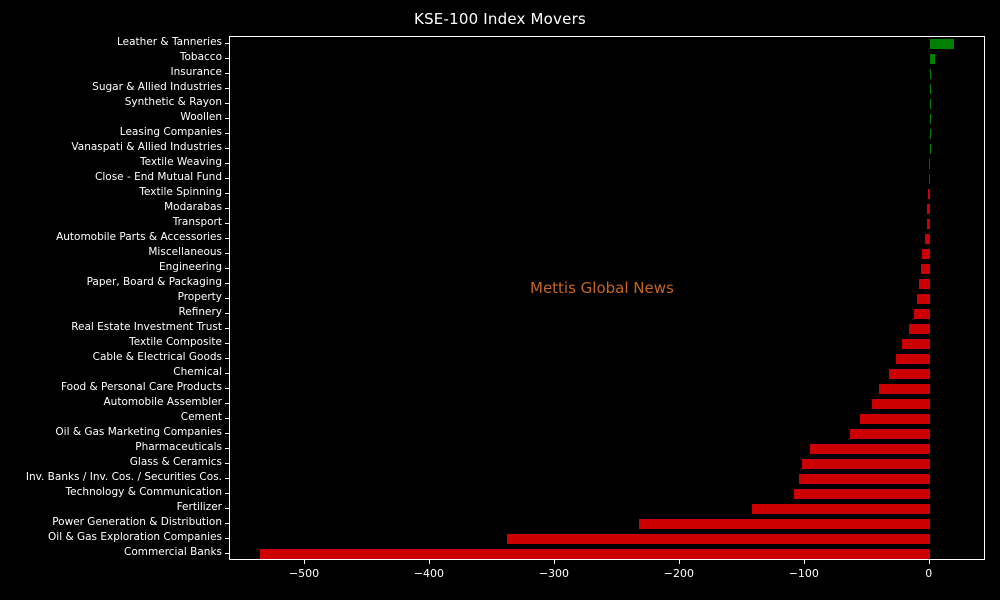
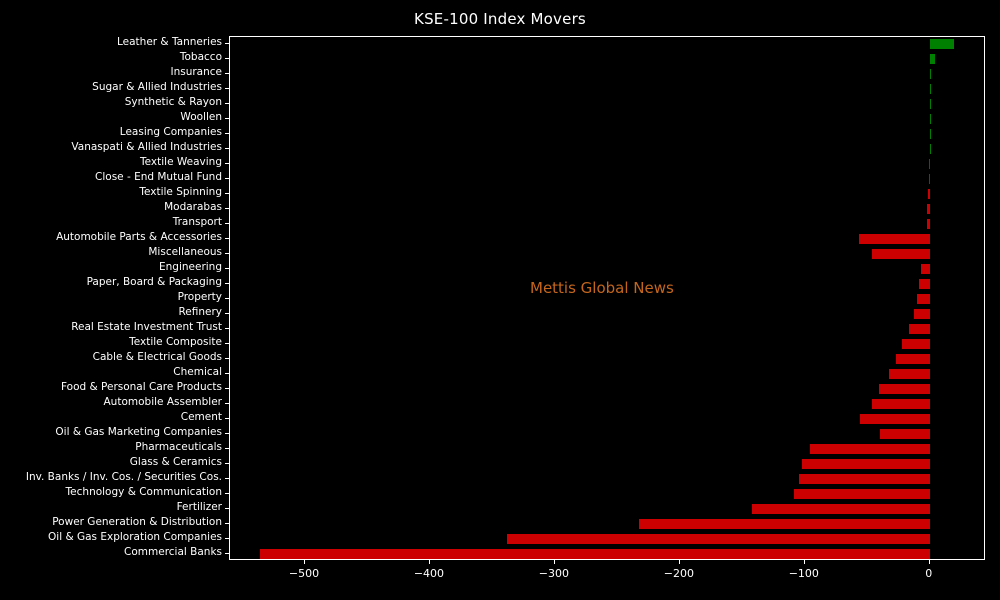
Automobile Parts & Accessories: -4 -> -57
Miscellaneous: -6 -> -46
Oil & Gas Marketing Companies: -64 -> -40
